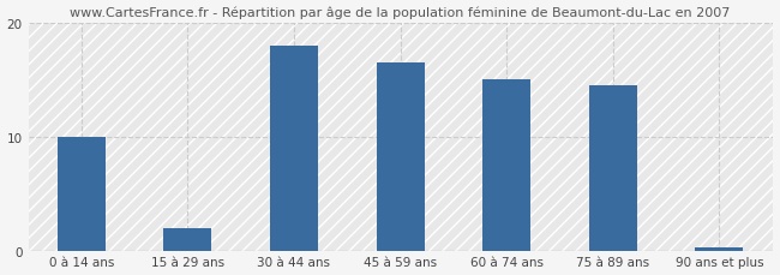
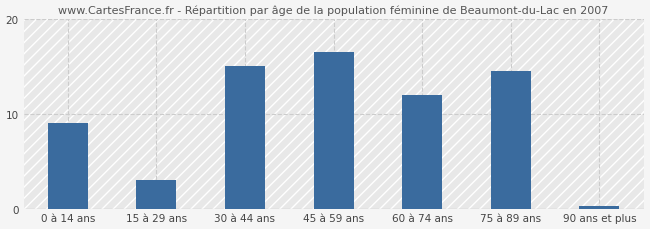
0 à 14 ans: 10.0 -> 9.0
15 à 29 ans: 2.0 -> 3.0
30 à 44 ans: 18.0 -> 15.0
60 à 74 ans: 15.0 -> 12.0
